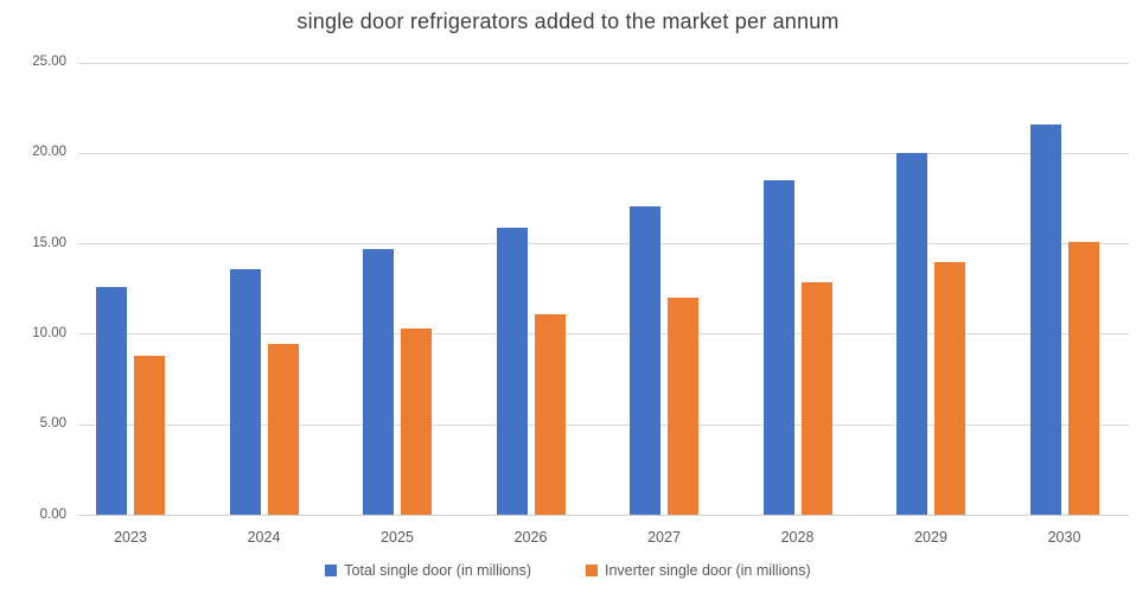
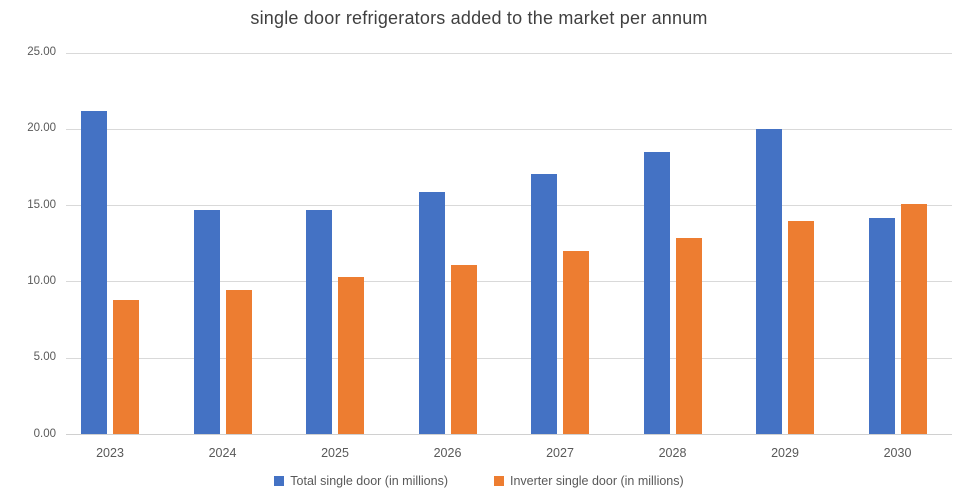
Total single door (in millions)/2023: 12.6 -> 21.2
Total single door (in millions)/2024: 13.6 -> 14.7
Total single door (in millions)/2030: 21.6 -> 14.2
